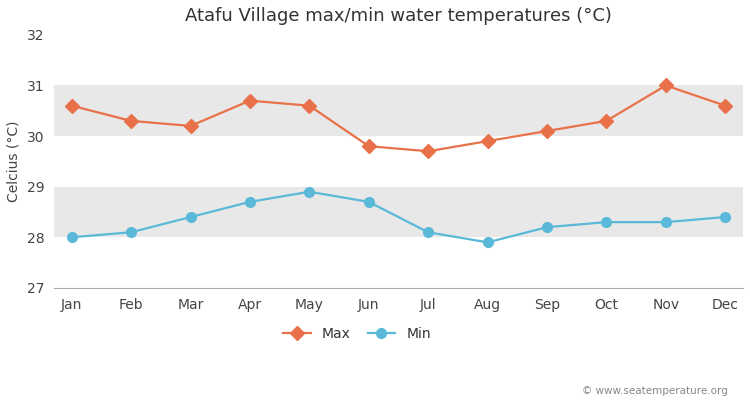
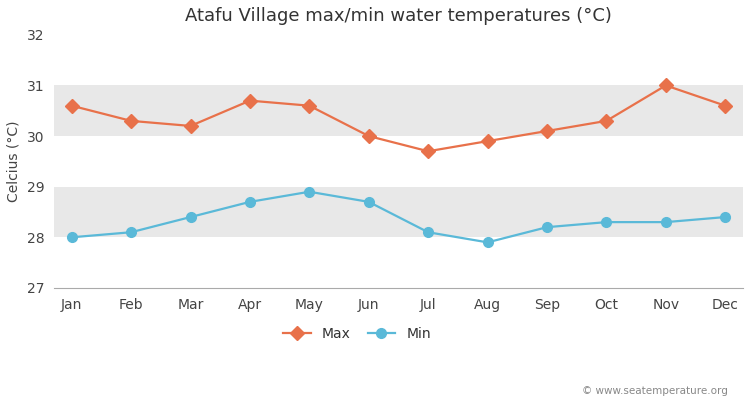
Max/Jun: 29.8 -> 30.0
